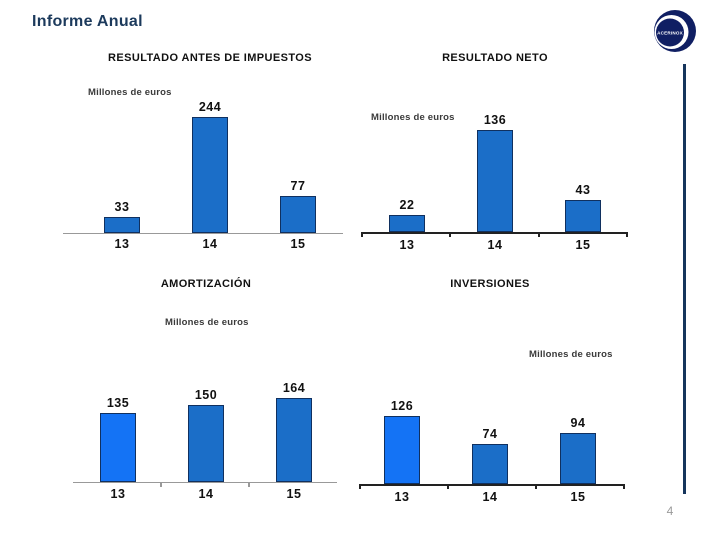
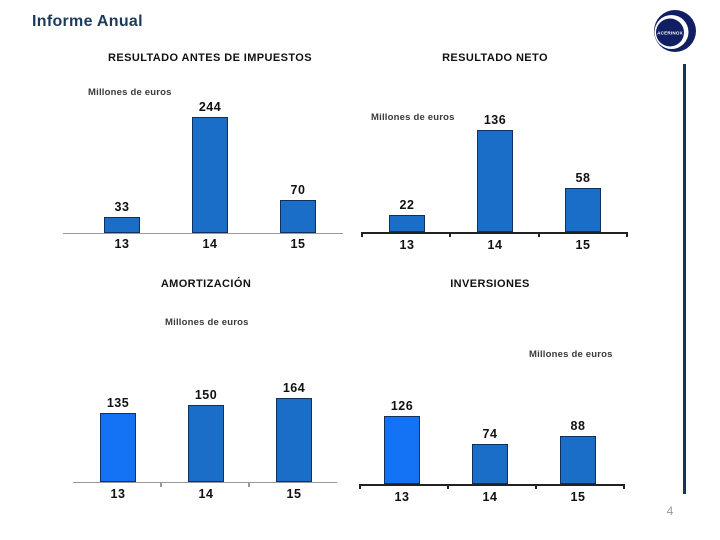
RESULTADO ANTES DE IMPUESTOS/15: 77 -> 70
RESULTADO NETO/15: 43 -> 58
INVERSIONES/15: 94 -> 88
